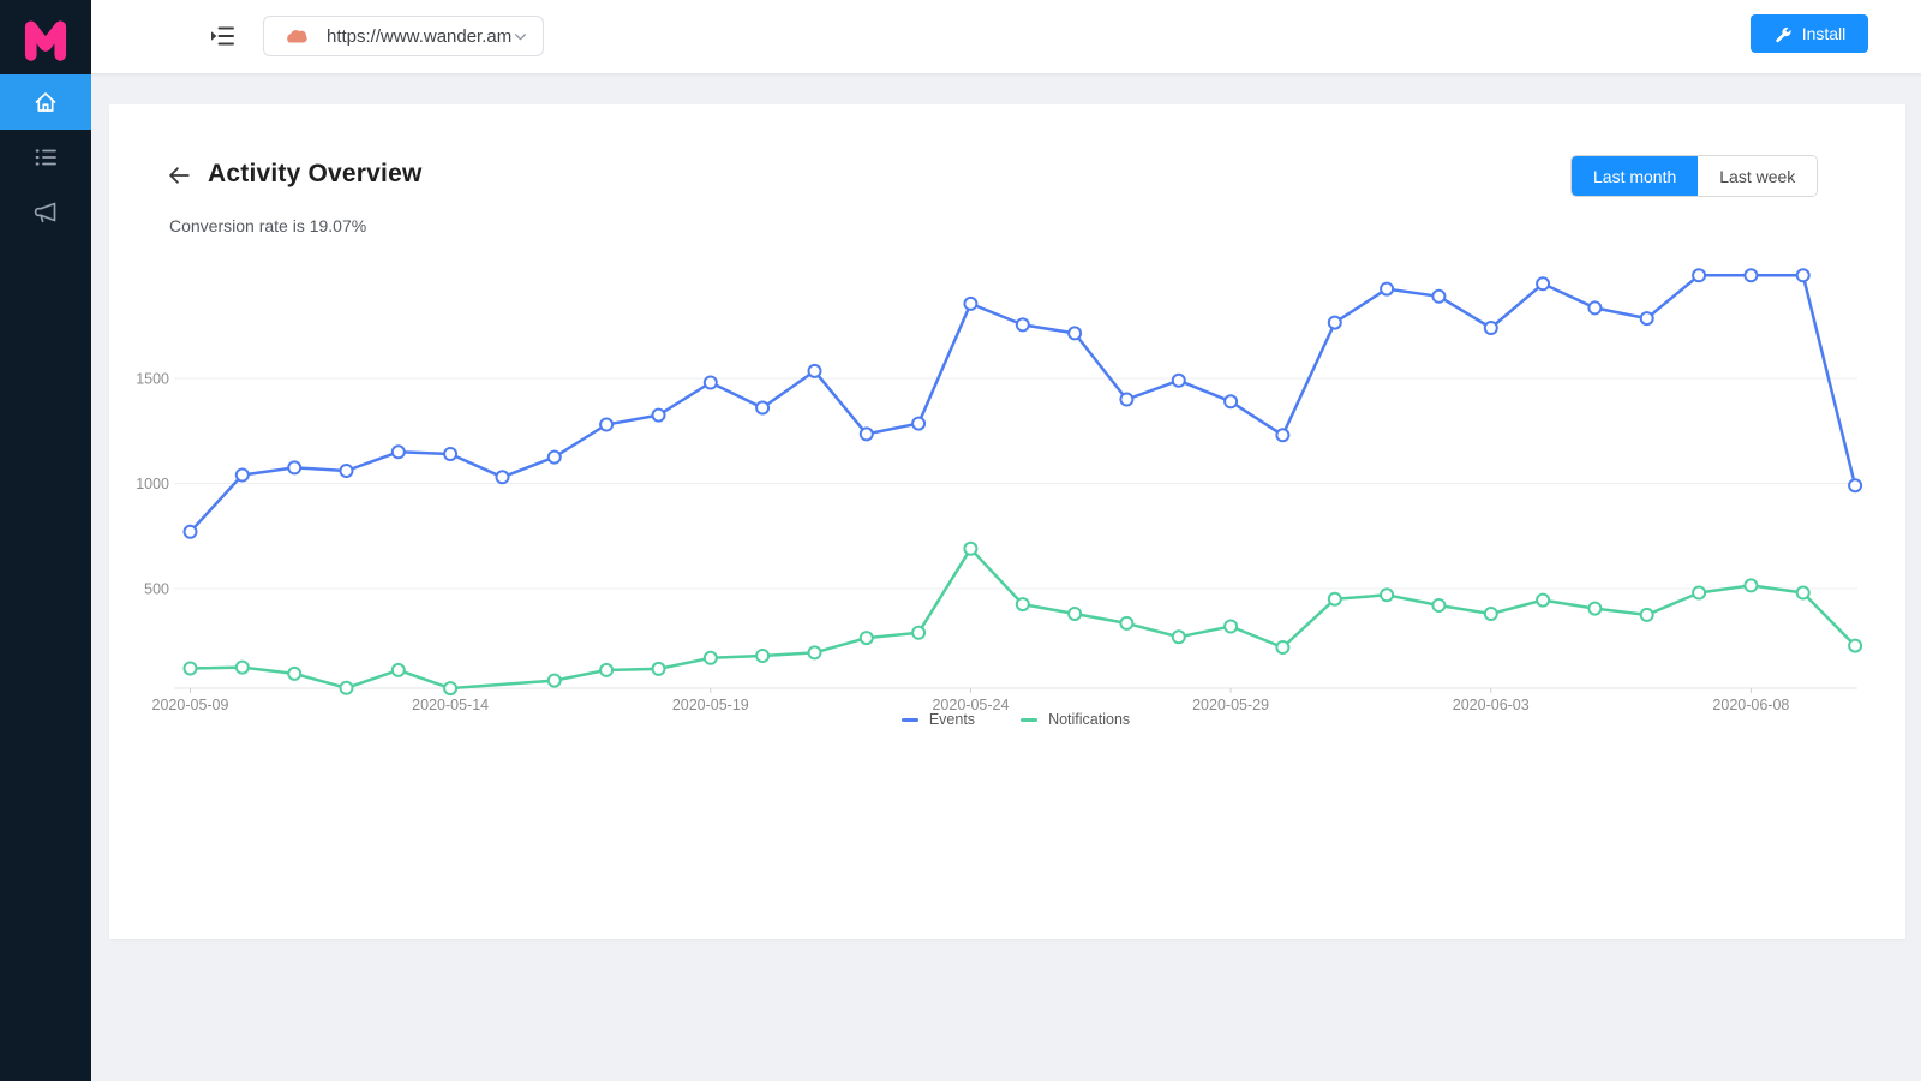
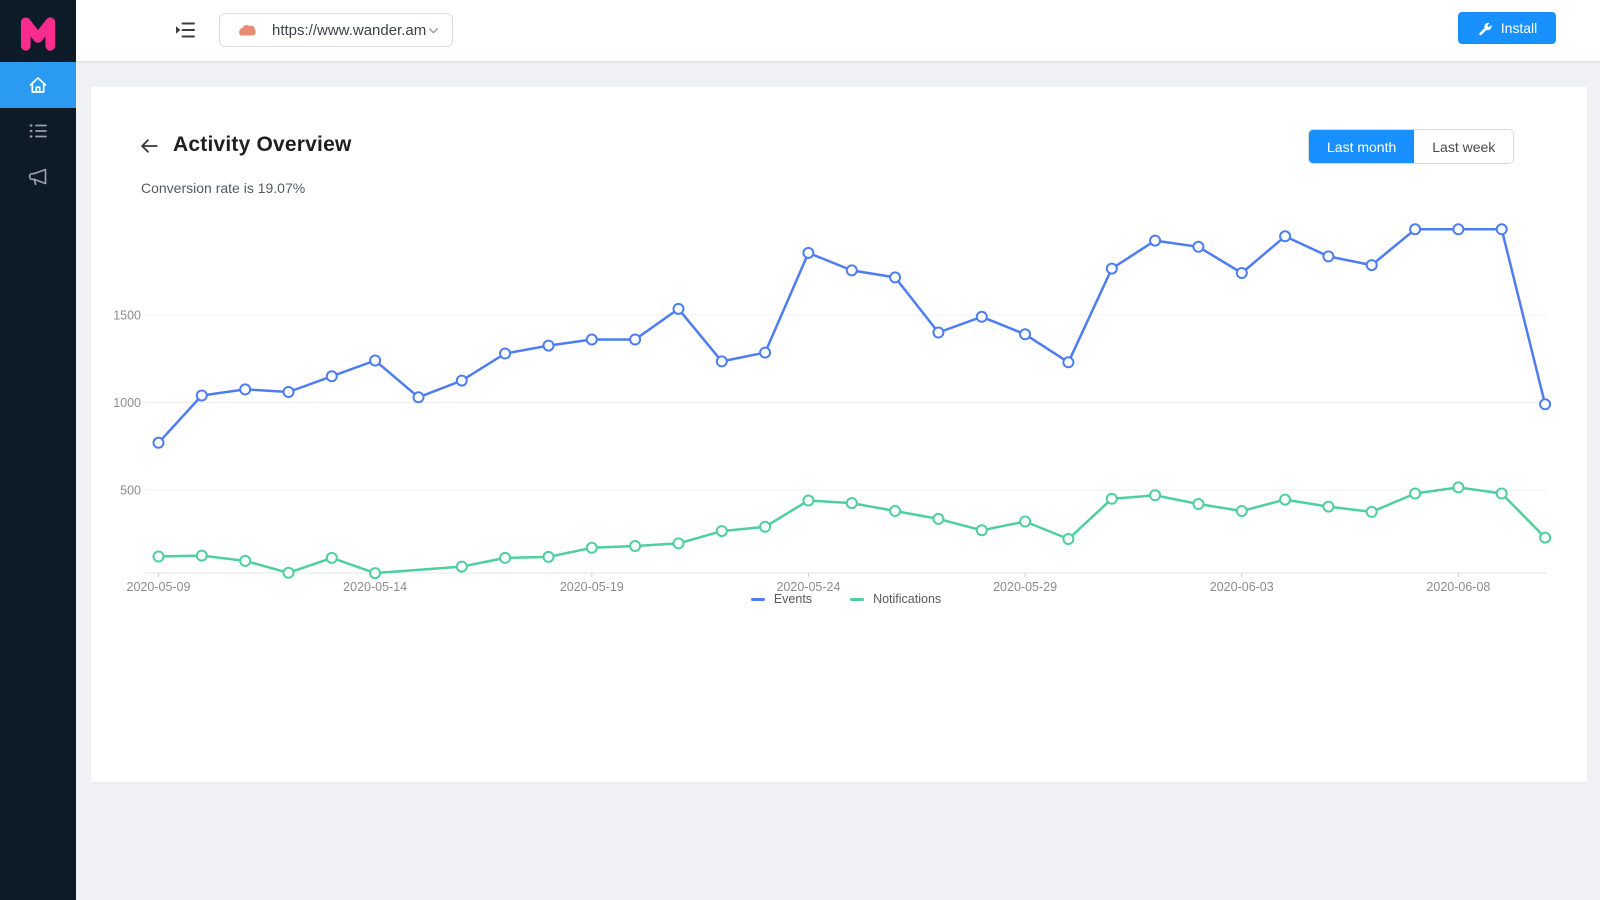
Events/2020-05-14: 1140 -> 1240
Events/2020-05-19: 1480 -> 1360
Notifications/2020-05-24: 690 -> 440
